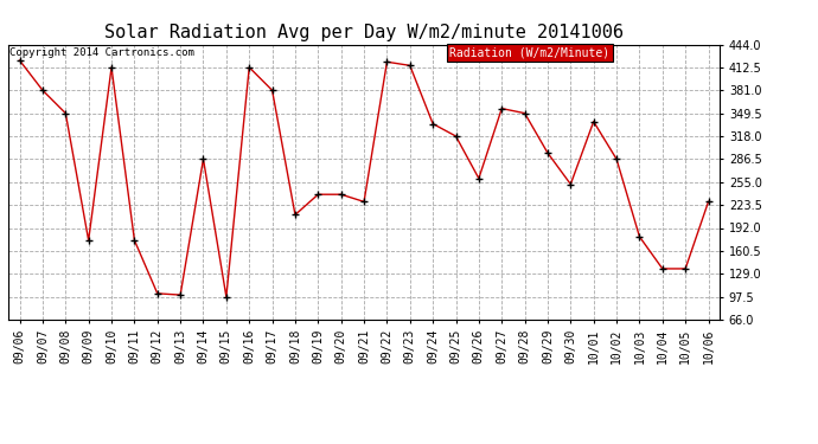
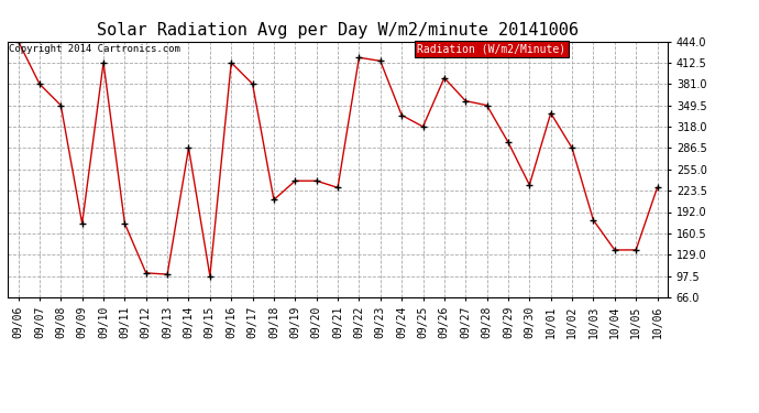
09/06: 422 -> 444
09/26: 260 -> 390
09/30: 252 -> 232
